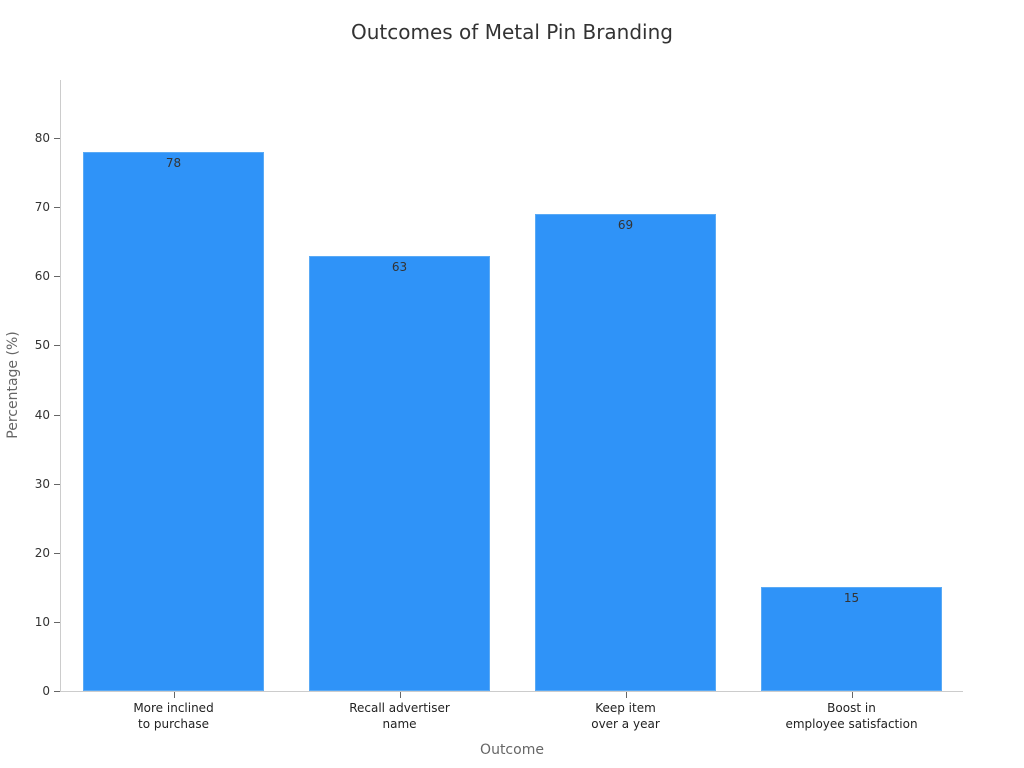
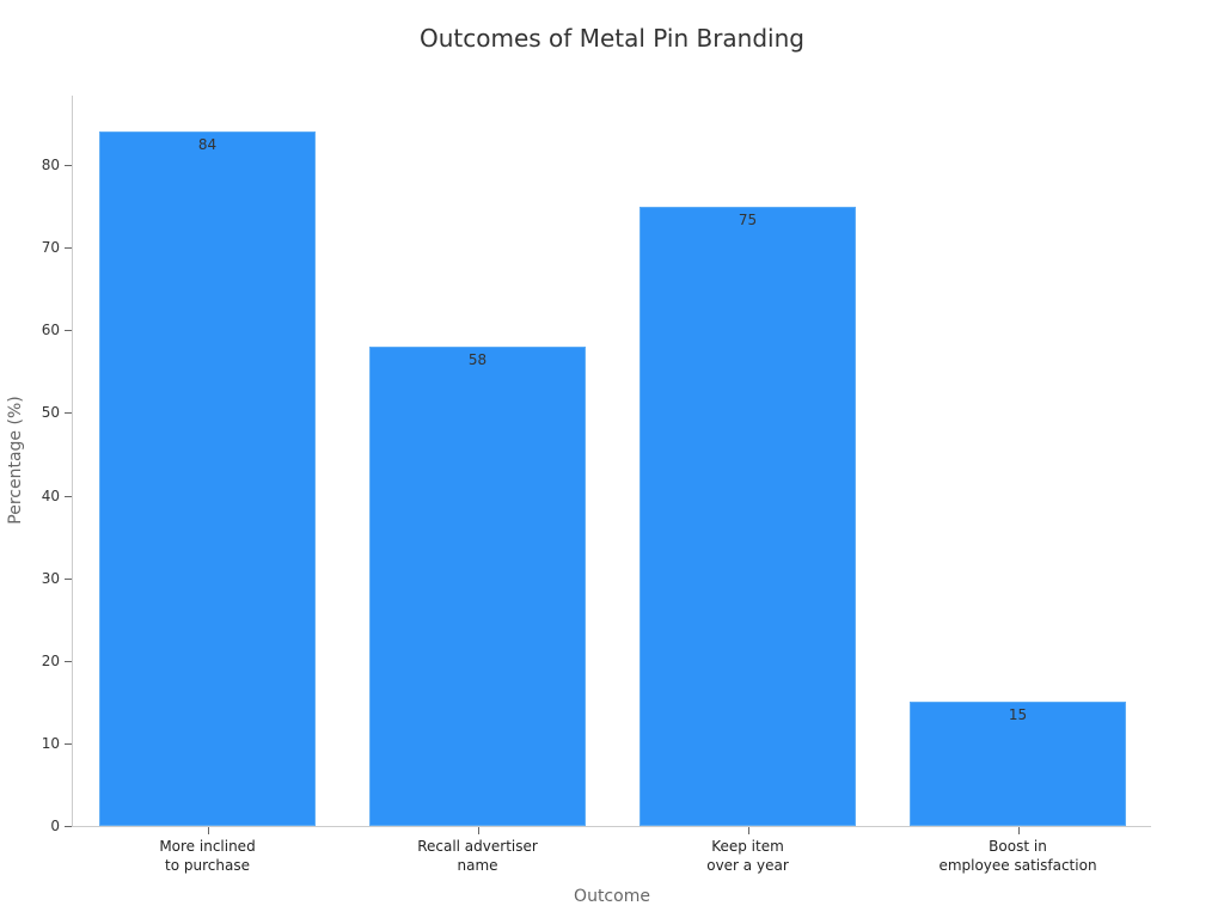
More inclined to purchase: 78 -> 84
Recall advertiser name: 63 -> 58
Keep item over a year: 69 -> 75
